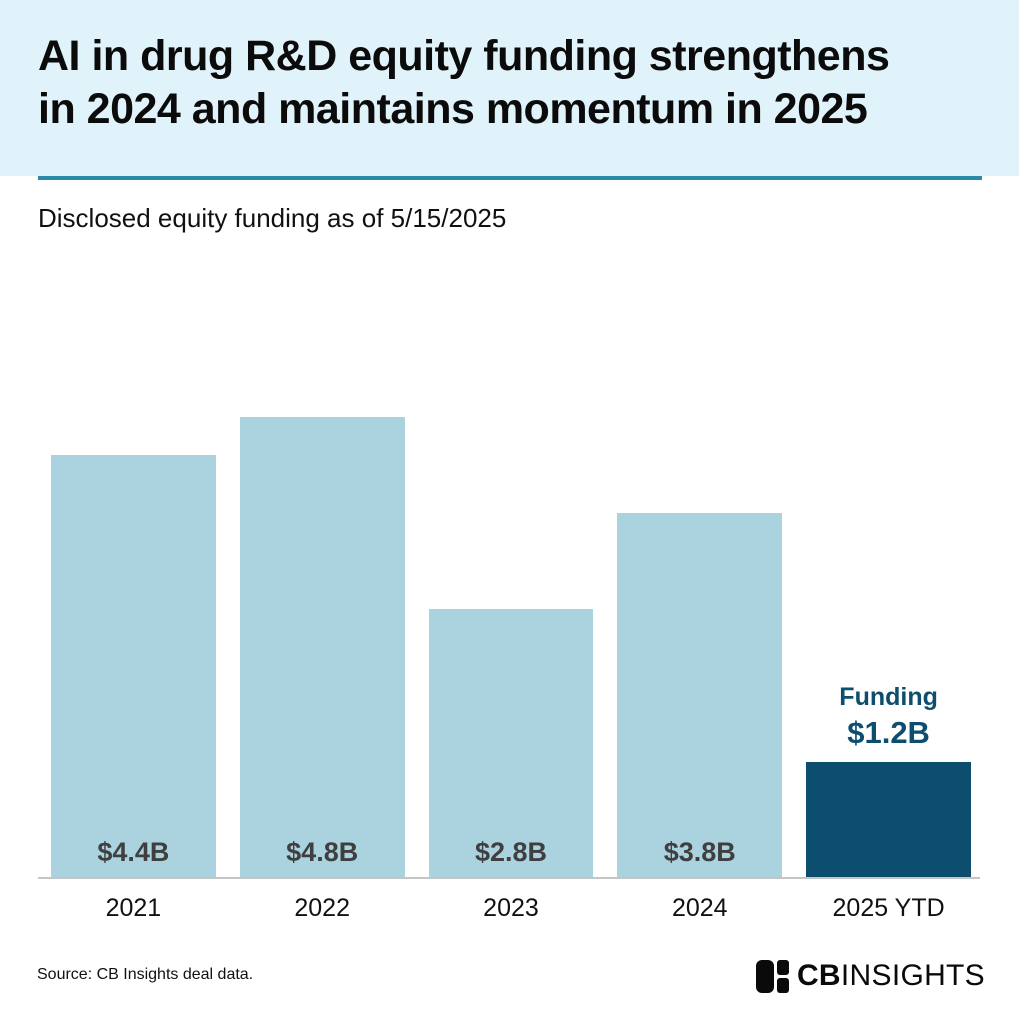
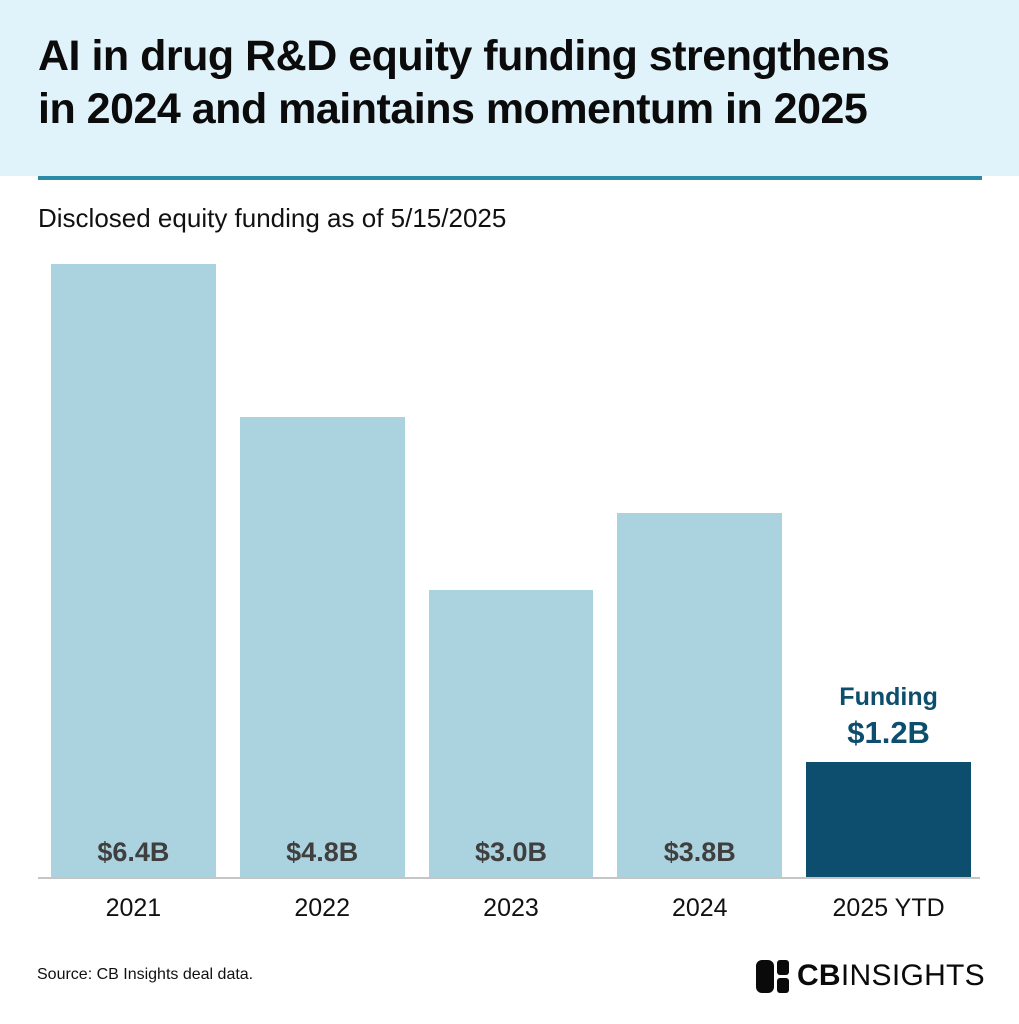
2021: $4.4B -> $6.4B
2023: $2.8B -> $3.0B
